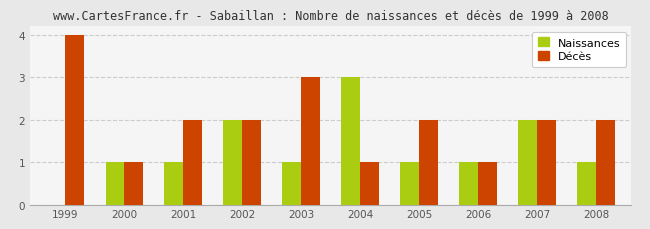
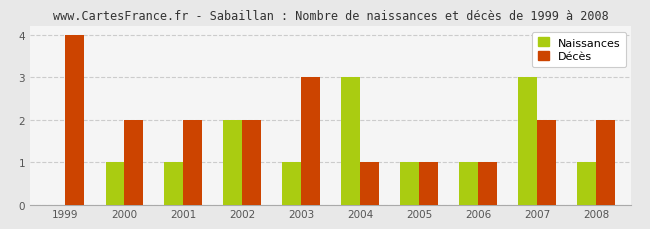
Décès/2000: 1 -> 2
Décès/2005: 2 -> 1
Naissances/2007: 2 -> 3
